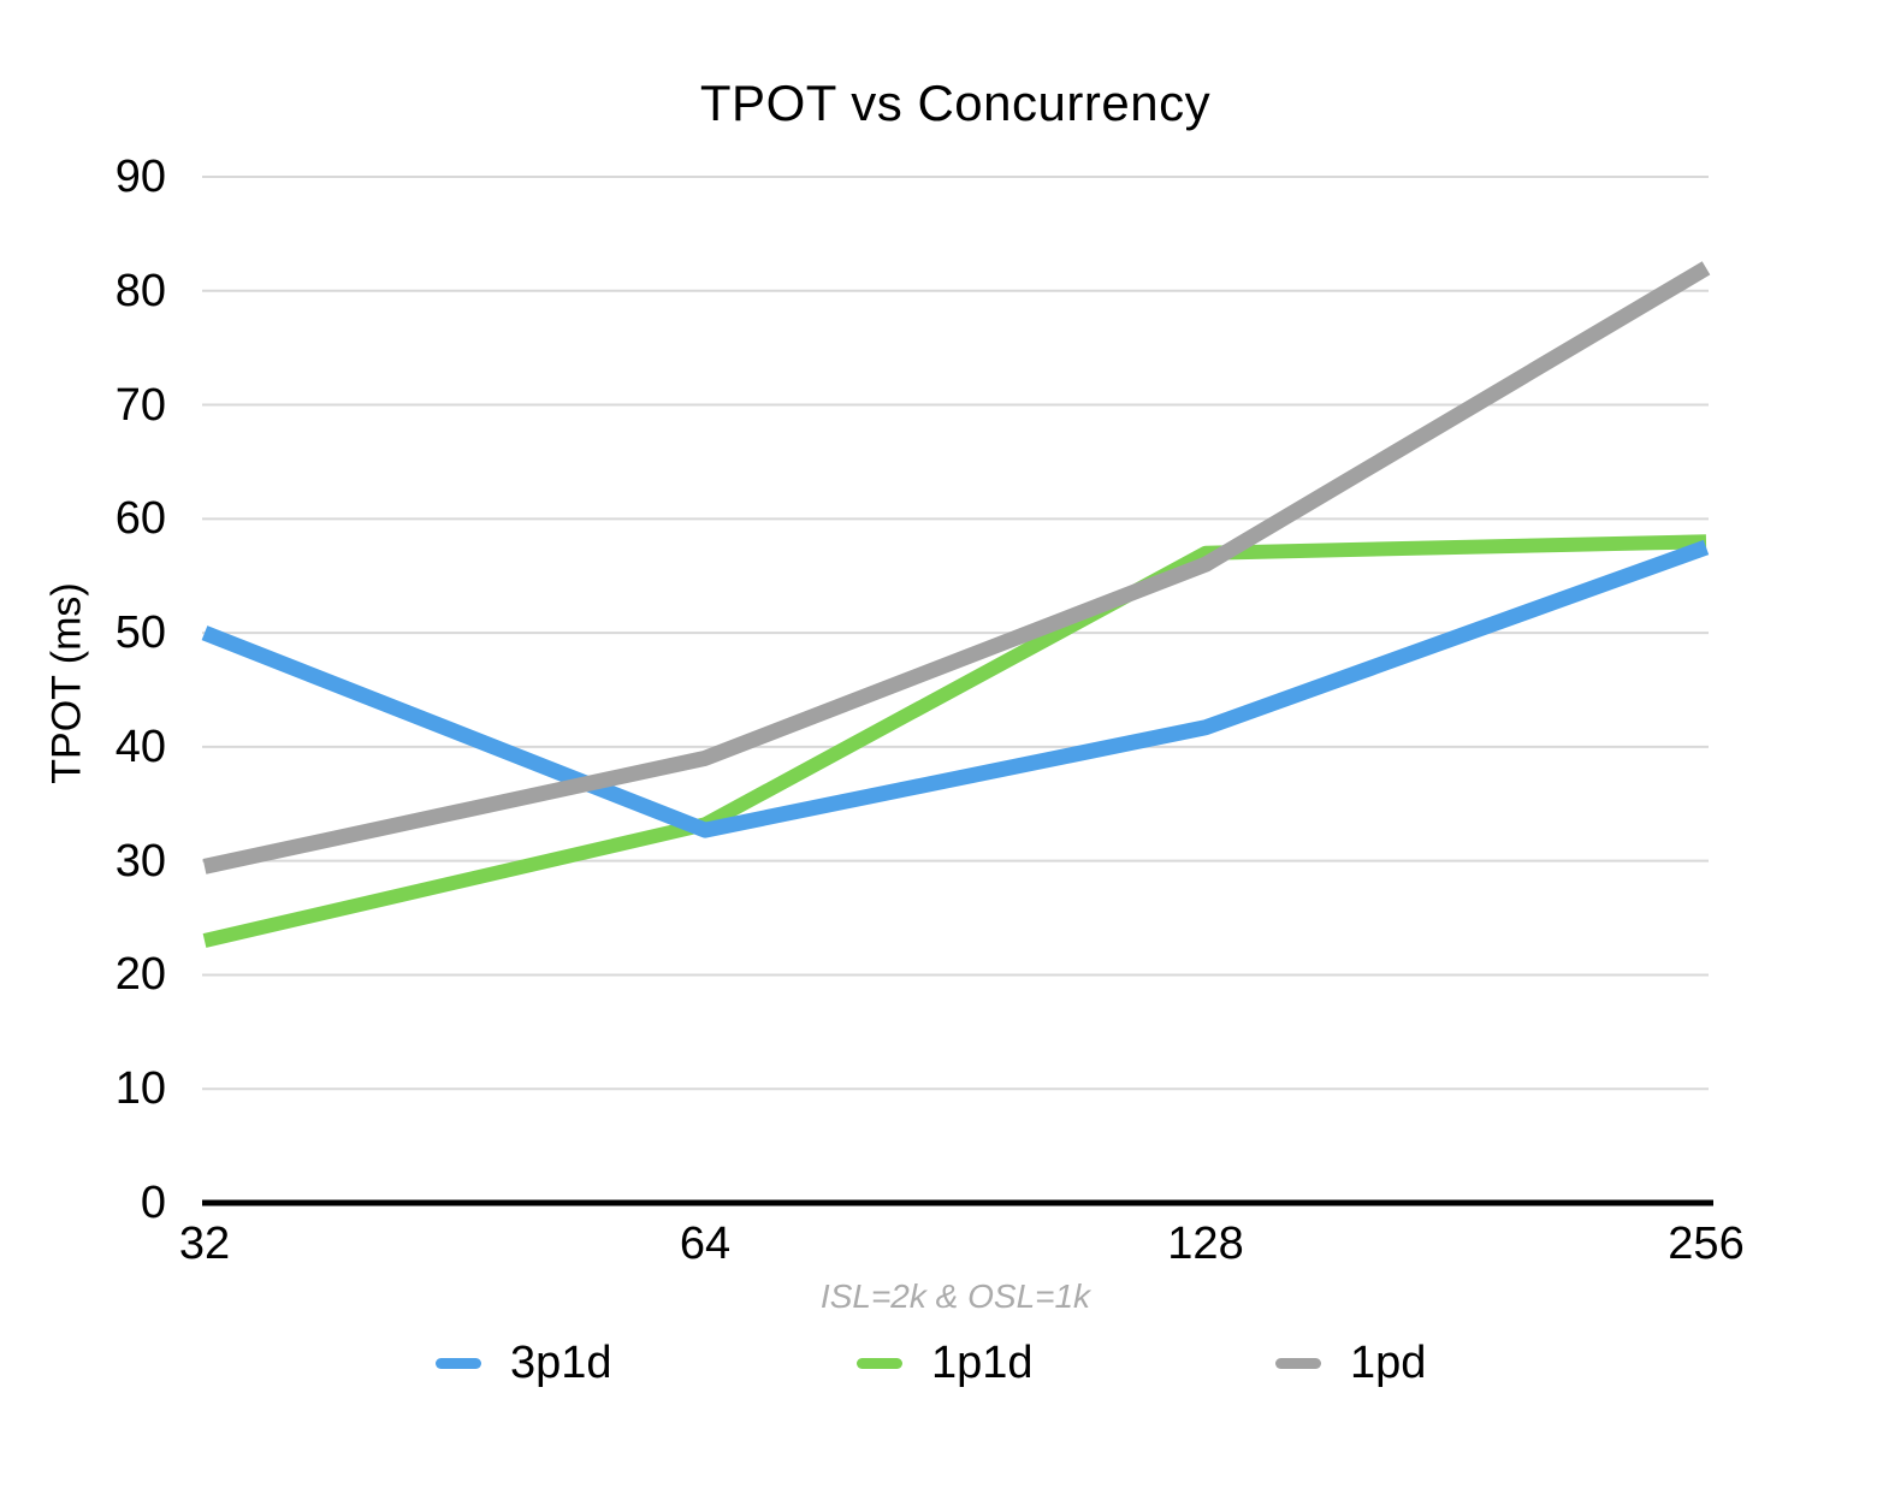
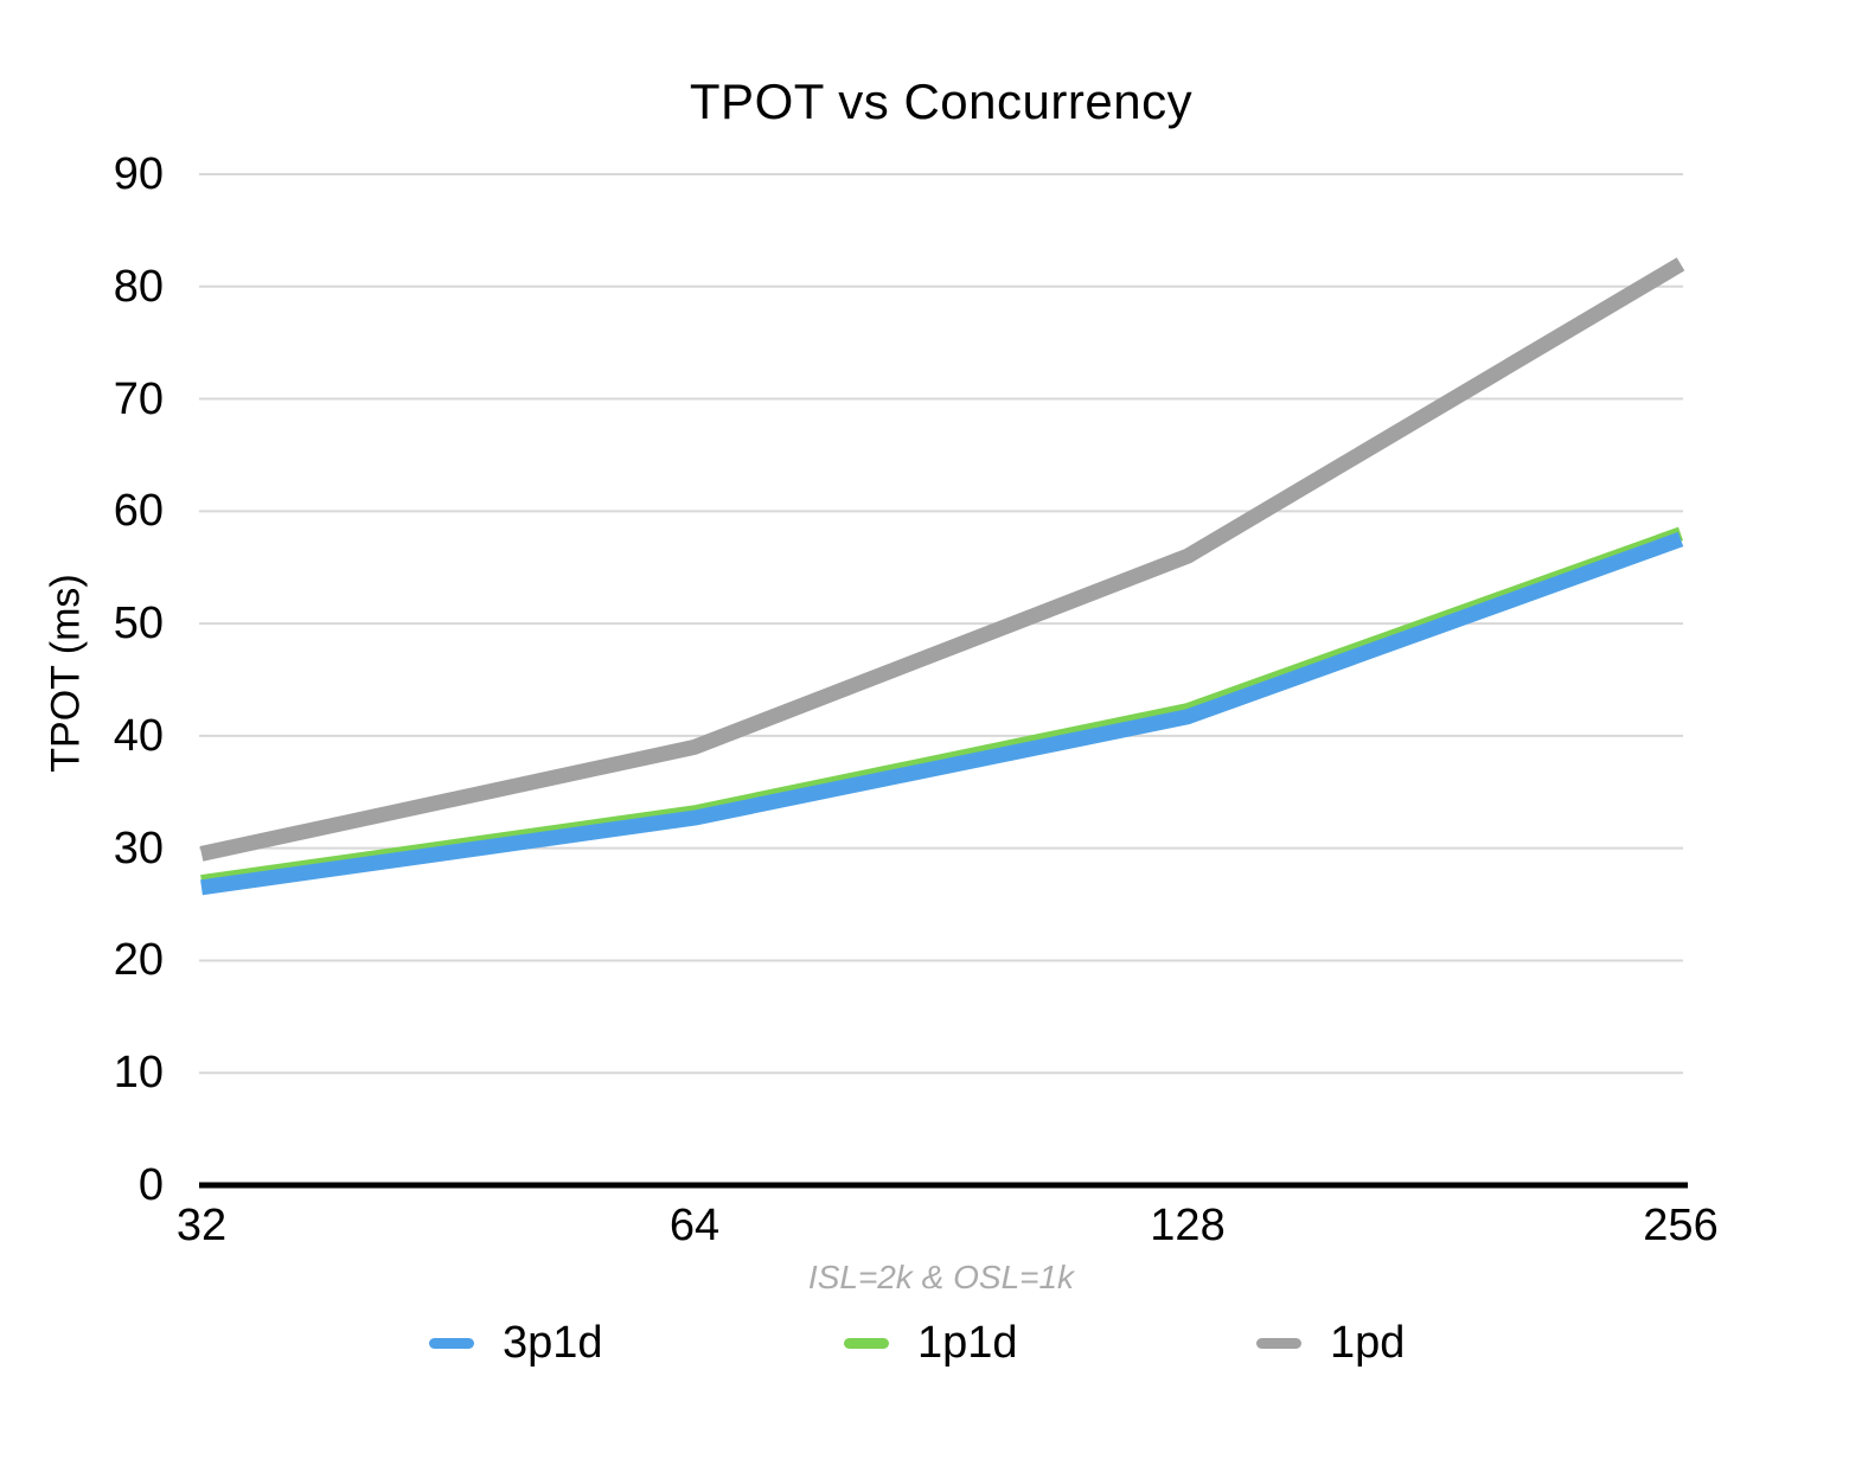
3p1d/32: 50 -> 26
1p1d/32: 23 -> 27
1p1d/128: 57 -> 42
